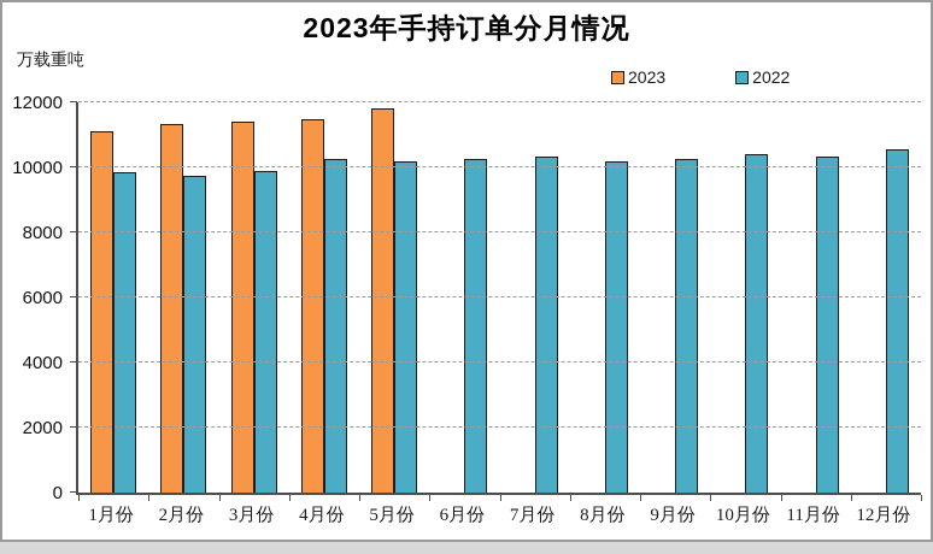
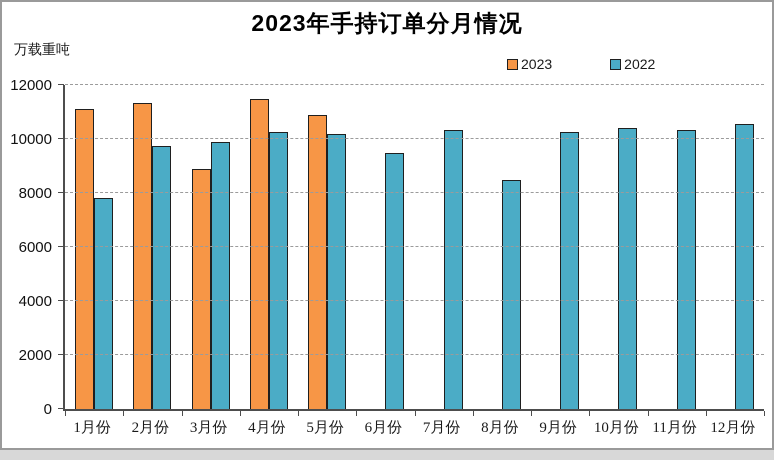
2022/1月份: 9800 -> 7800
2023/3月份: 11400 -> 8900
2023/5月份: 11800 -> 10900
2022/6月份: 10200 -> 9500
2022/8月份: 10200 -> 8500
